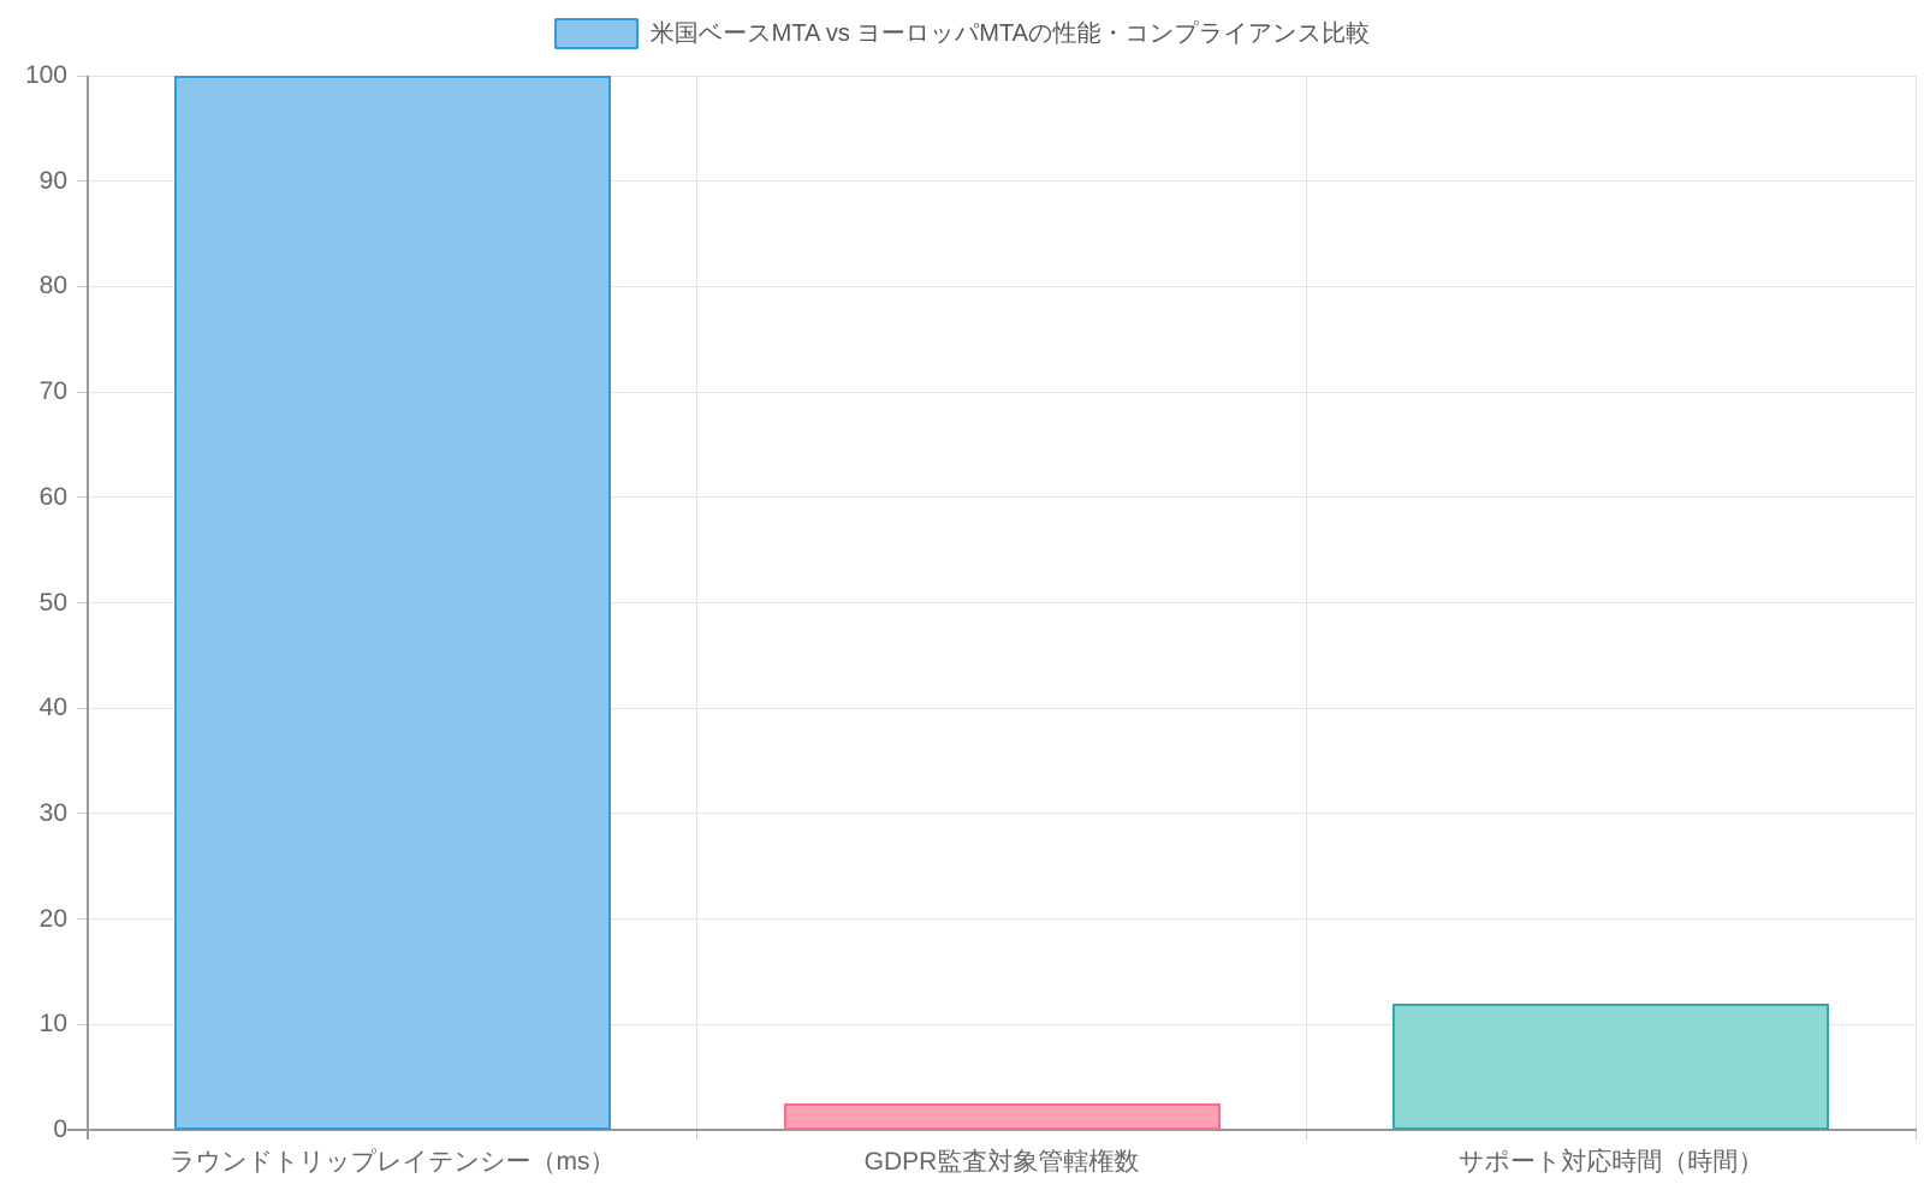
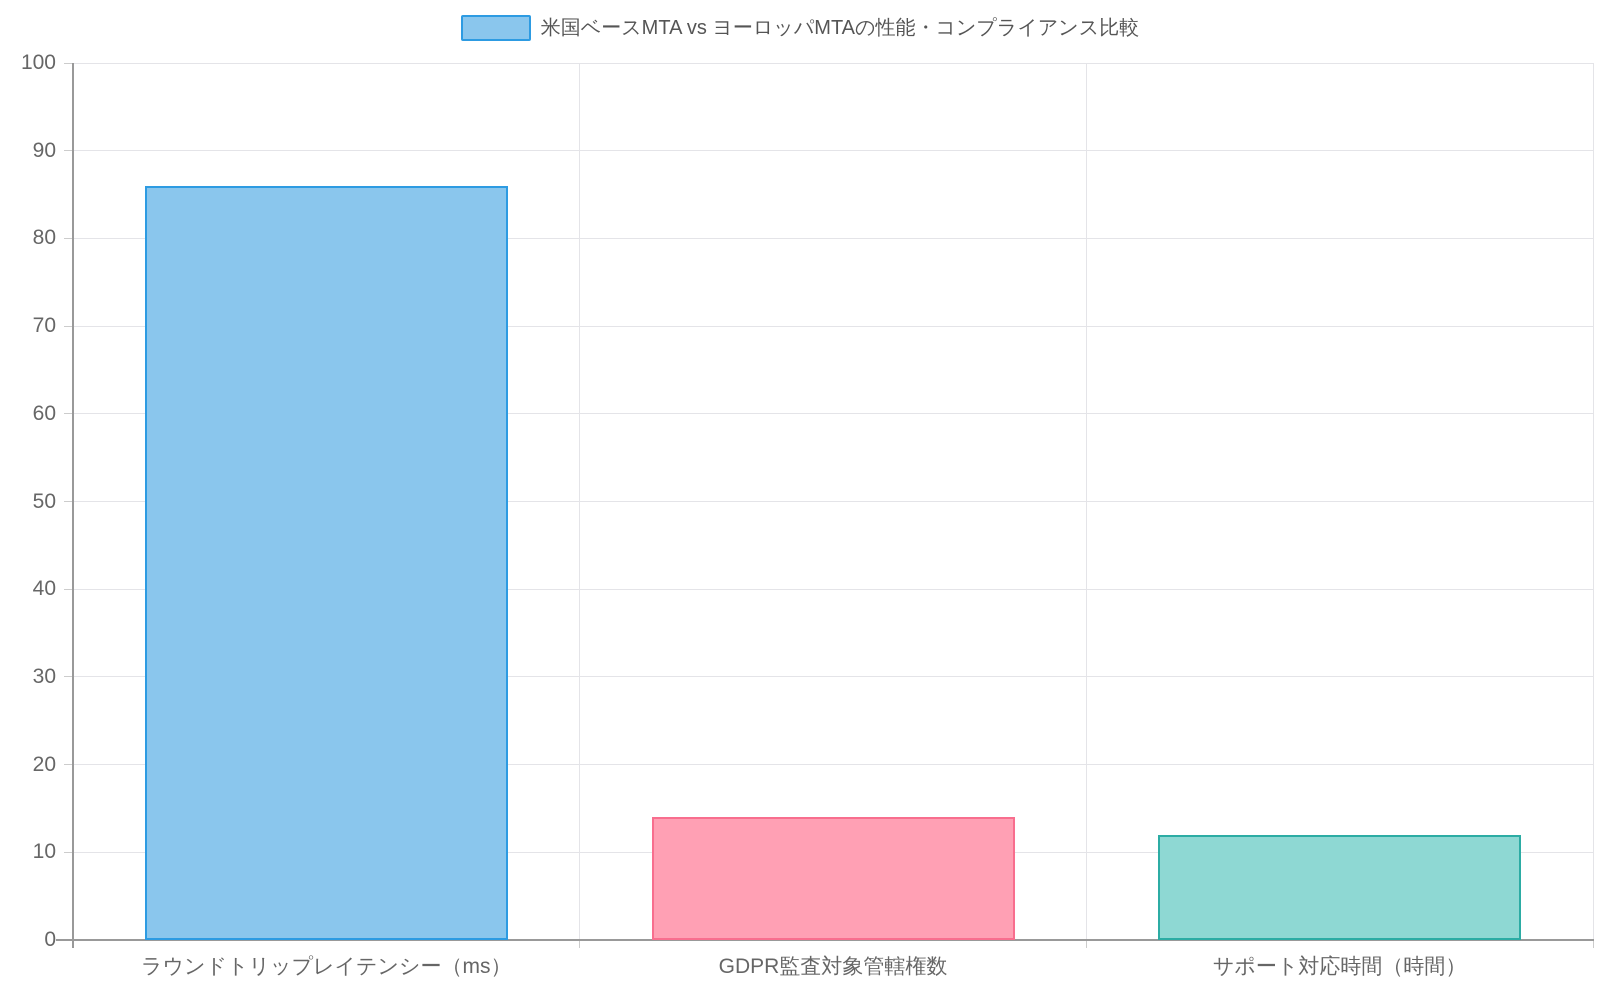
ラウンドトリップレイテンシー（ms）: 100 -> 86
GDPR監査対象管轄権数: 2 -> 14
